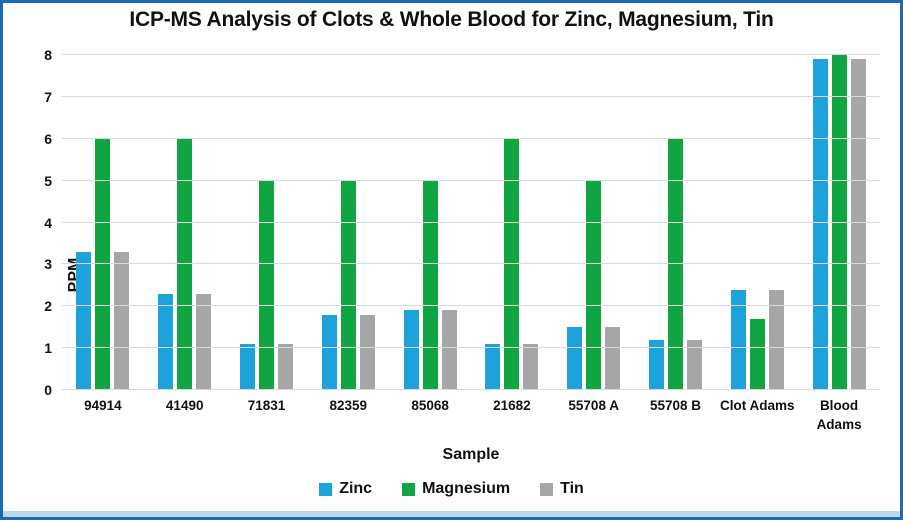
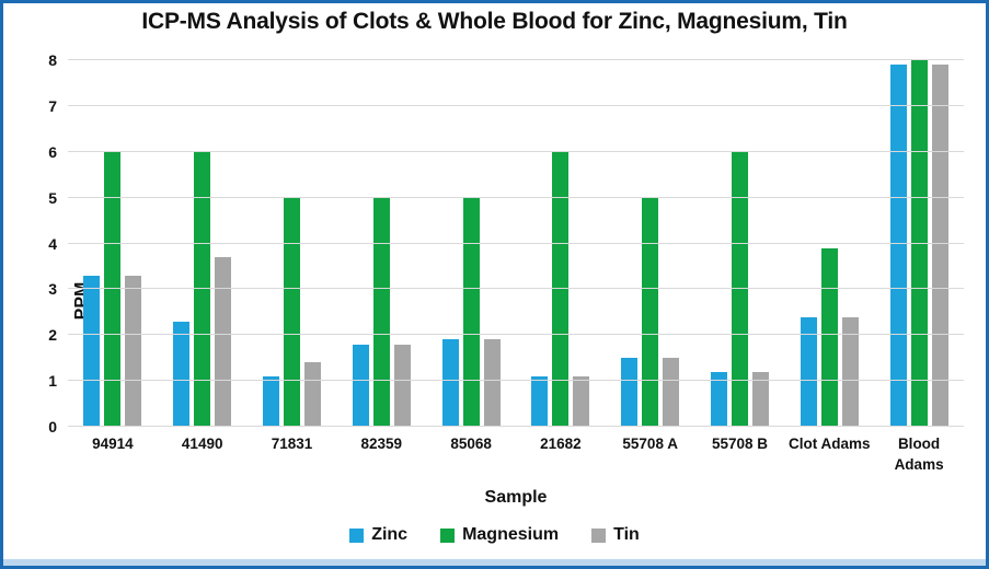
Tin/41490: 2.3 -> 3.7
Tin/71831: 1.1 -> 1.4
Magnesium/Clot Adams: 1.7 -> 3.9
